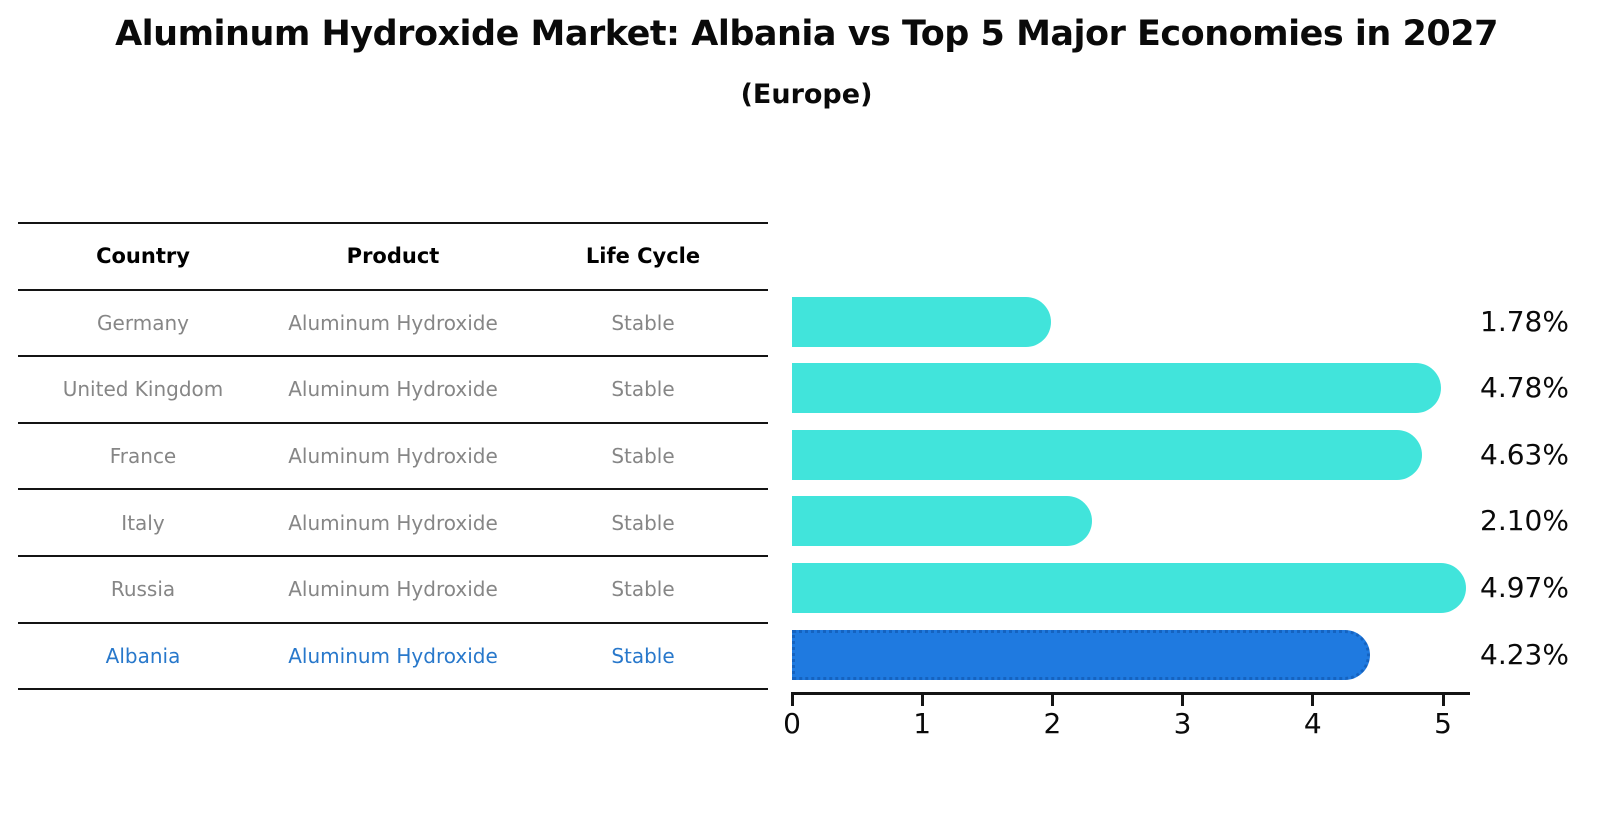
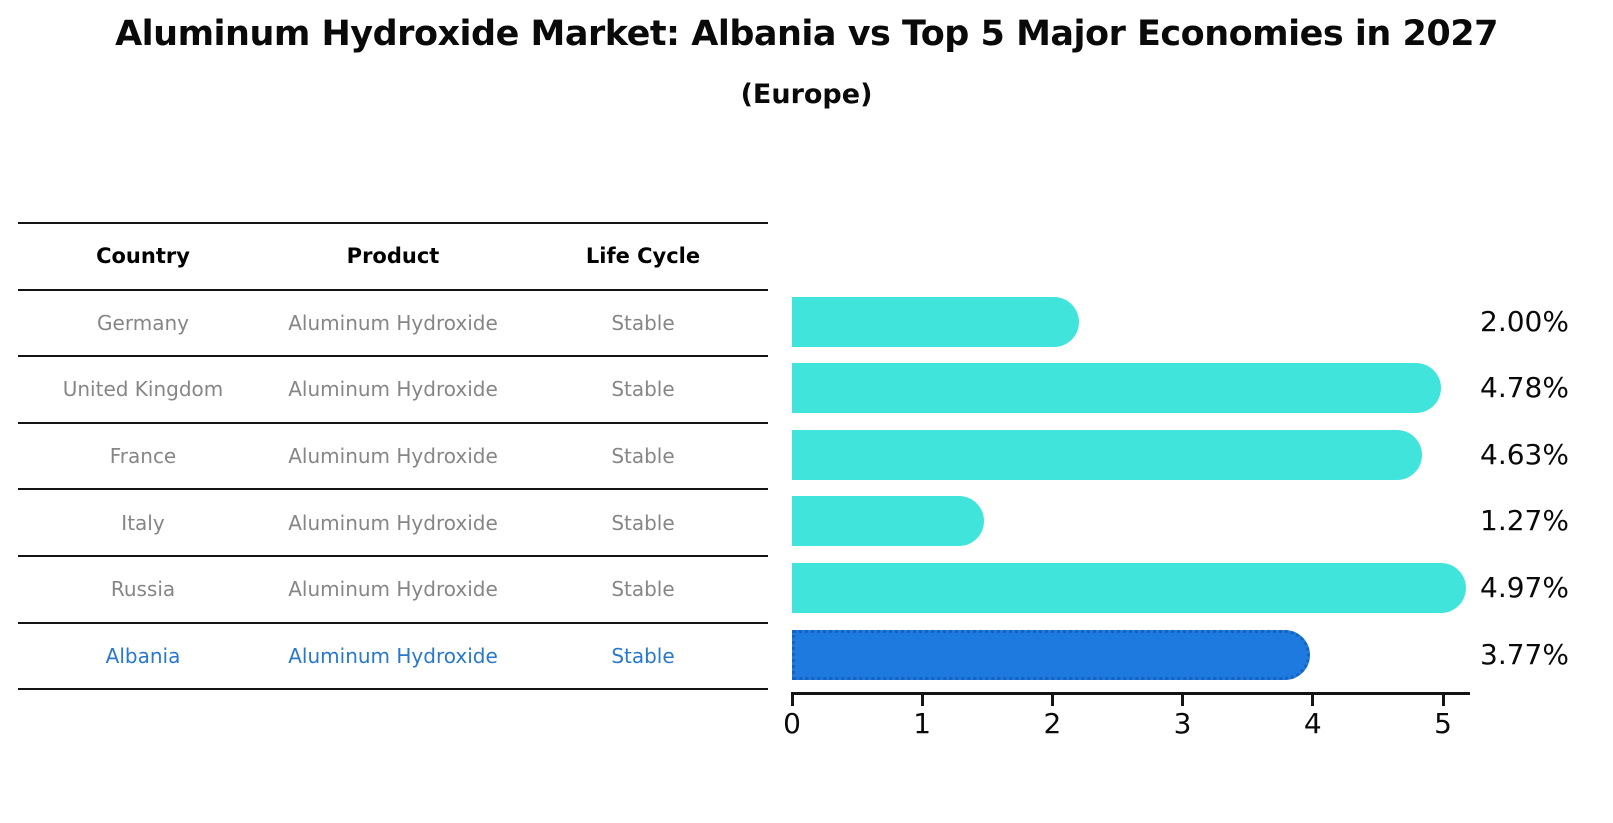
Germany: 1.78% -> 2.00%
Italy: 2.10% -> 1.27%
Albania: 4.23% -> 3.77%
